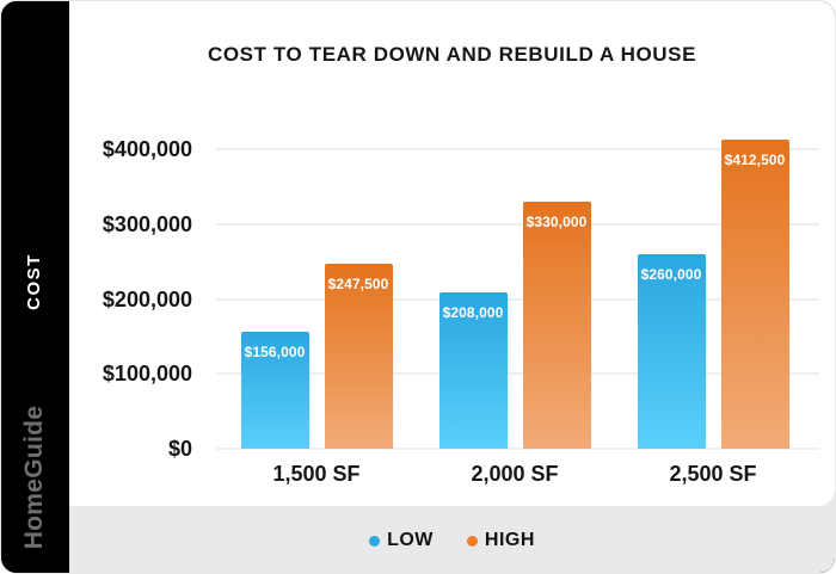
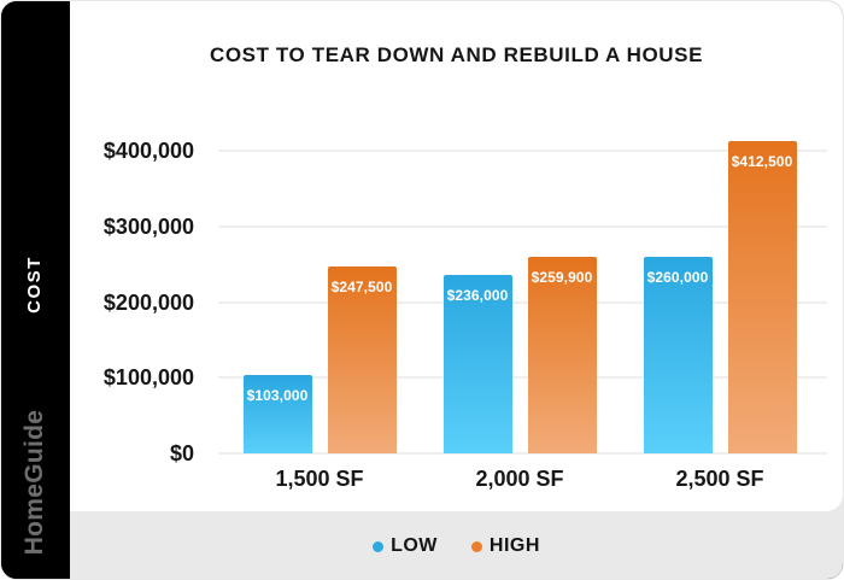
LOW/1,500 SF: $156,000 -> $103,000
LOW/2,000 SF: $208,000 -> $236,000
HIGH/2,000 SF: $330,000 -> $259,900
